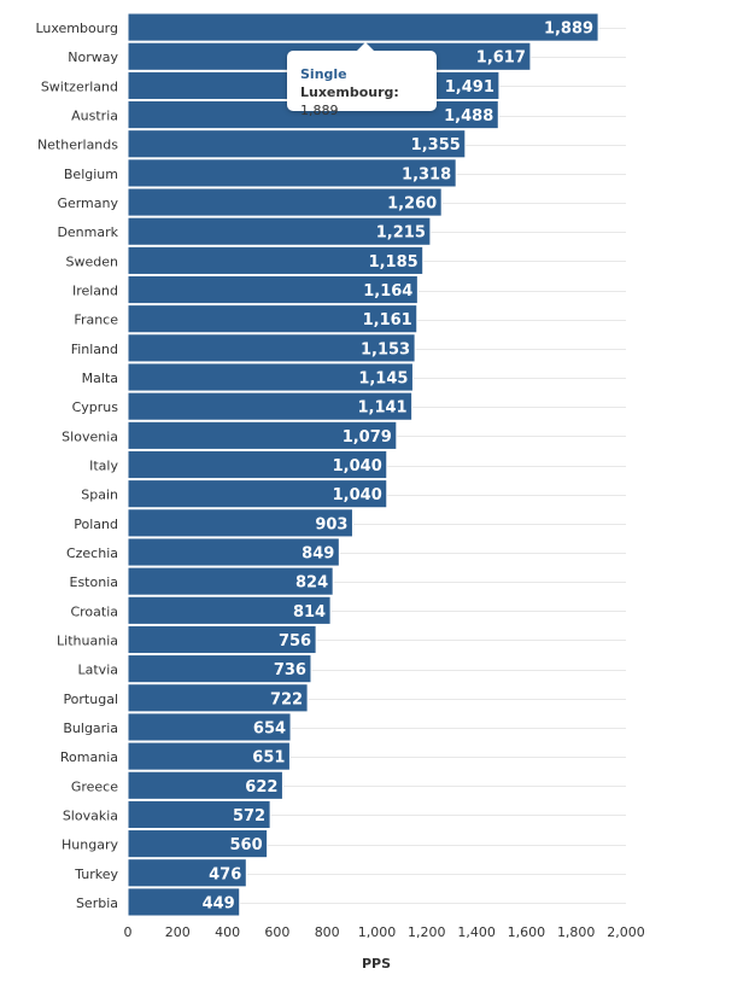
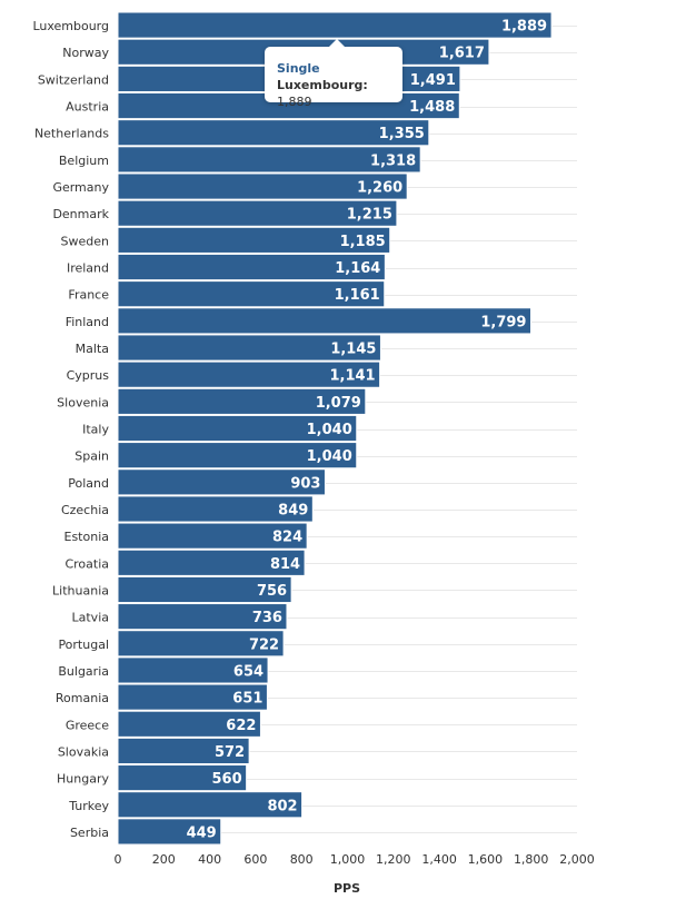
Finland: 1,153 -> 1,799
Turkey: 476 -> 802
